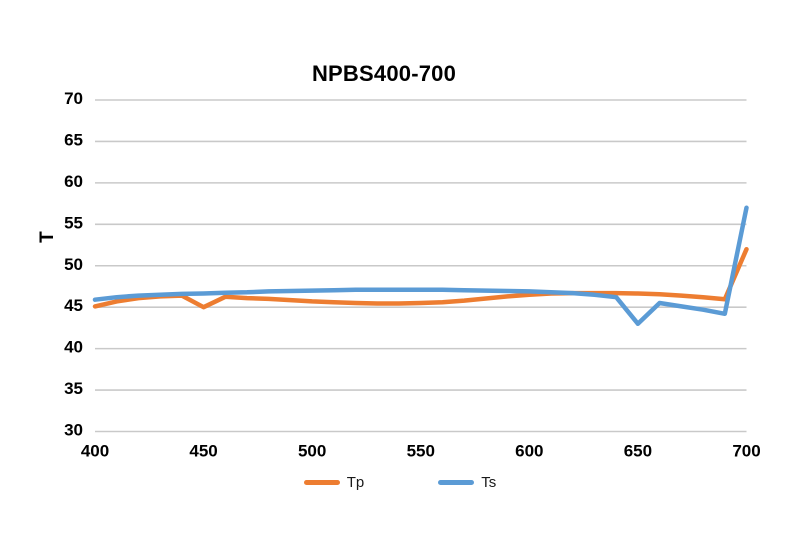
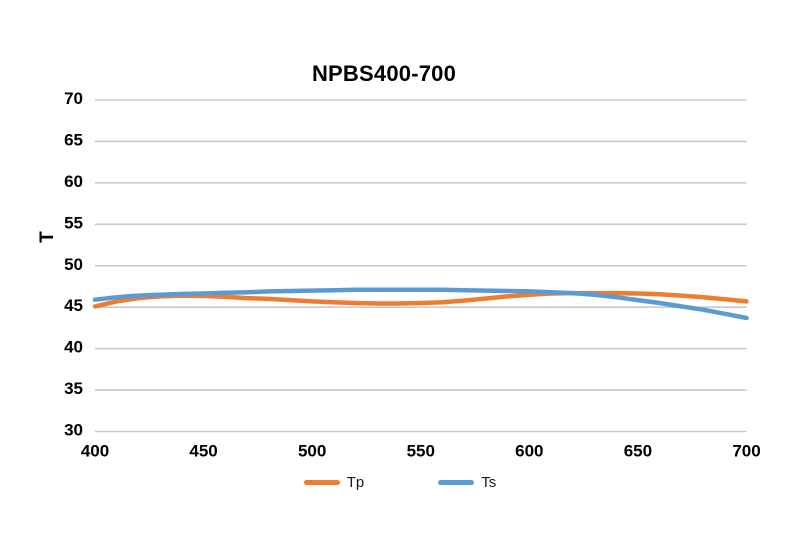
Tp/450: 45 -> 46
Ts/650: 43 -> 46
Tp/700: 52 -> 46
Ts/700: 57 -> 44
